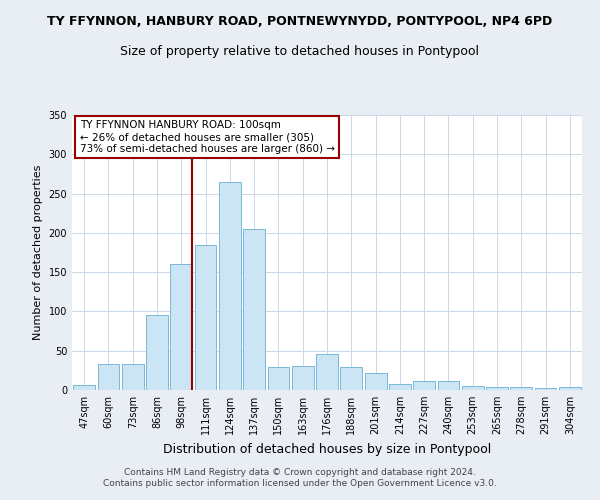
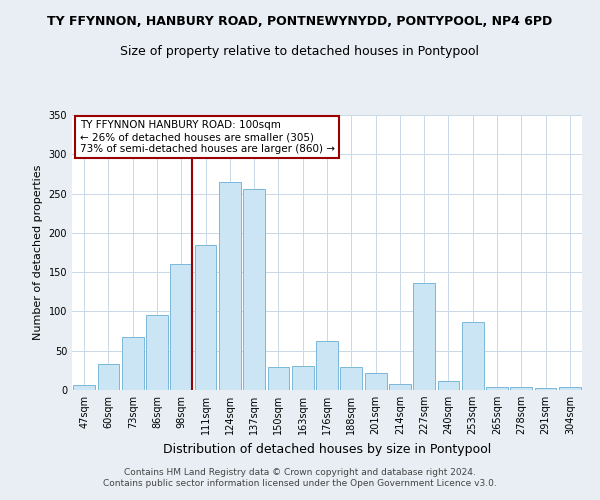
73sqm: 33 -> 68
137sqm: 205 -> 256
176sqm: 46 -> 62
227sqm: 12 -> 136
253sqm: 5 -> 86
